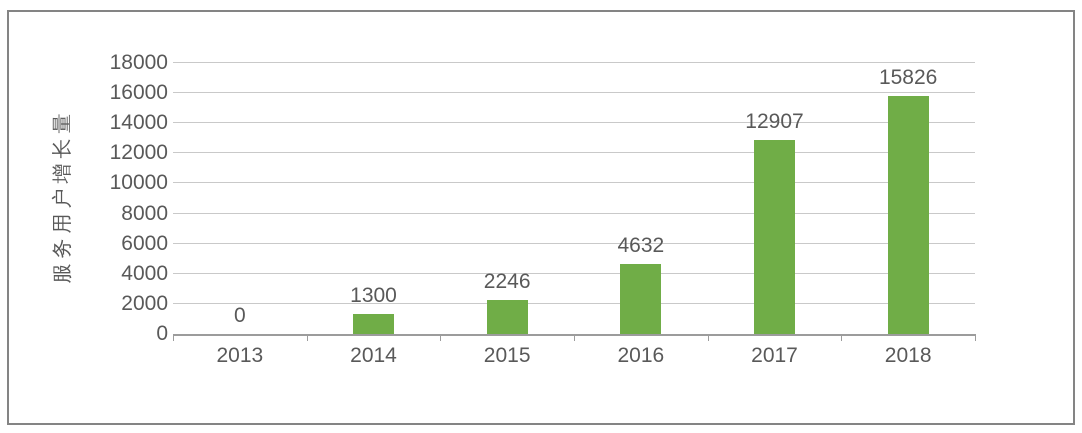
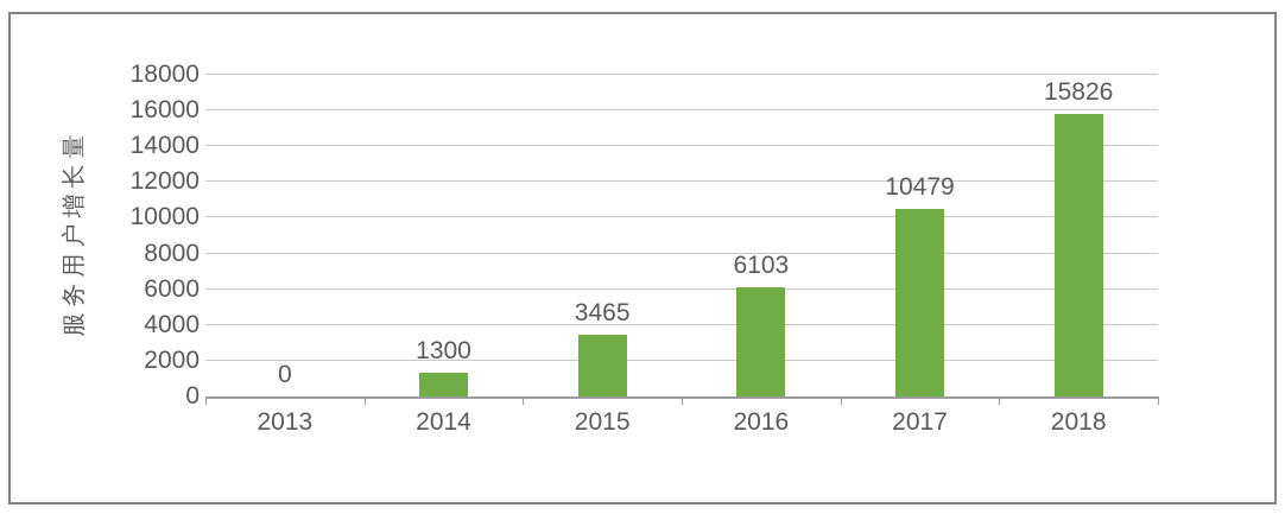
2015: 2246 -> 3465
2016: 4632 -> 6103
2017: 12907 -> 10479
